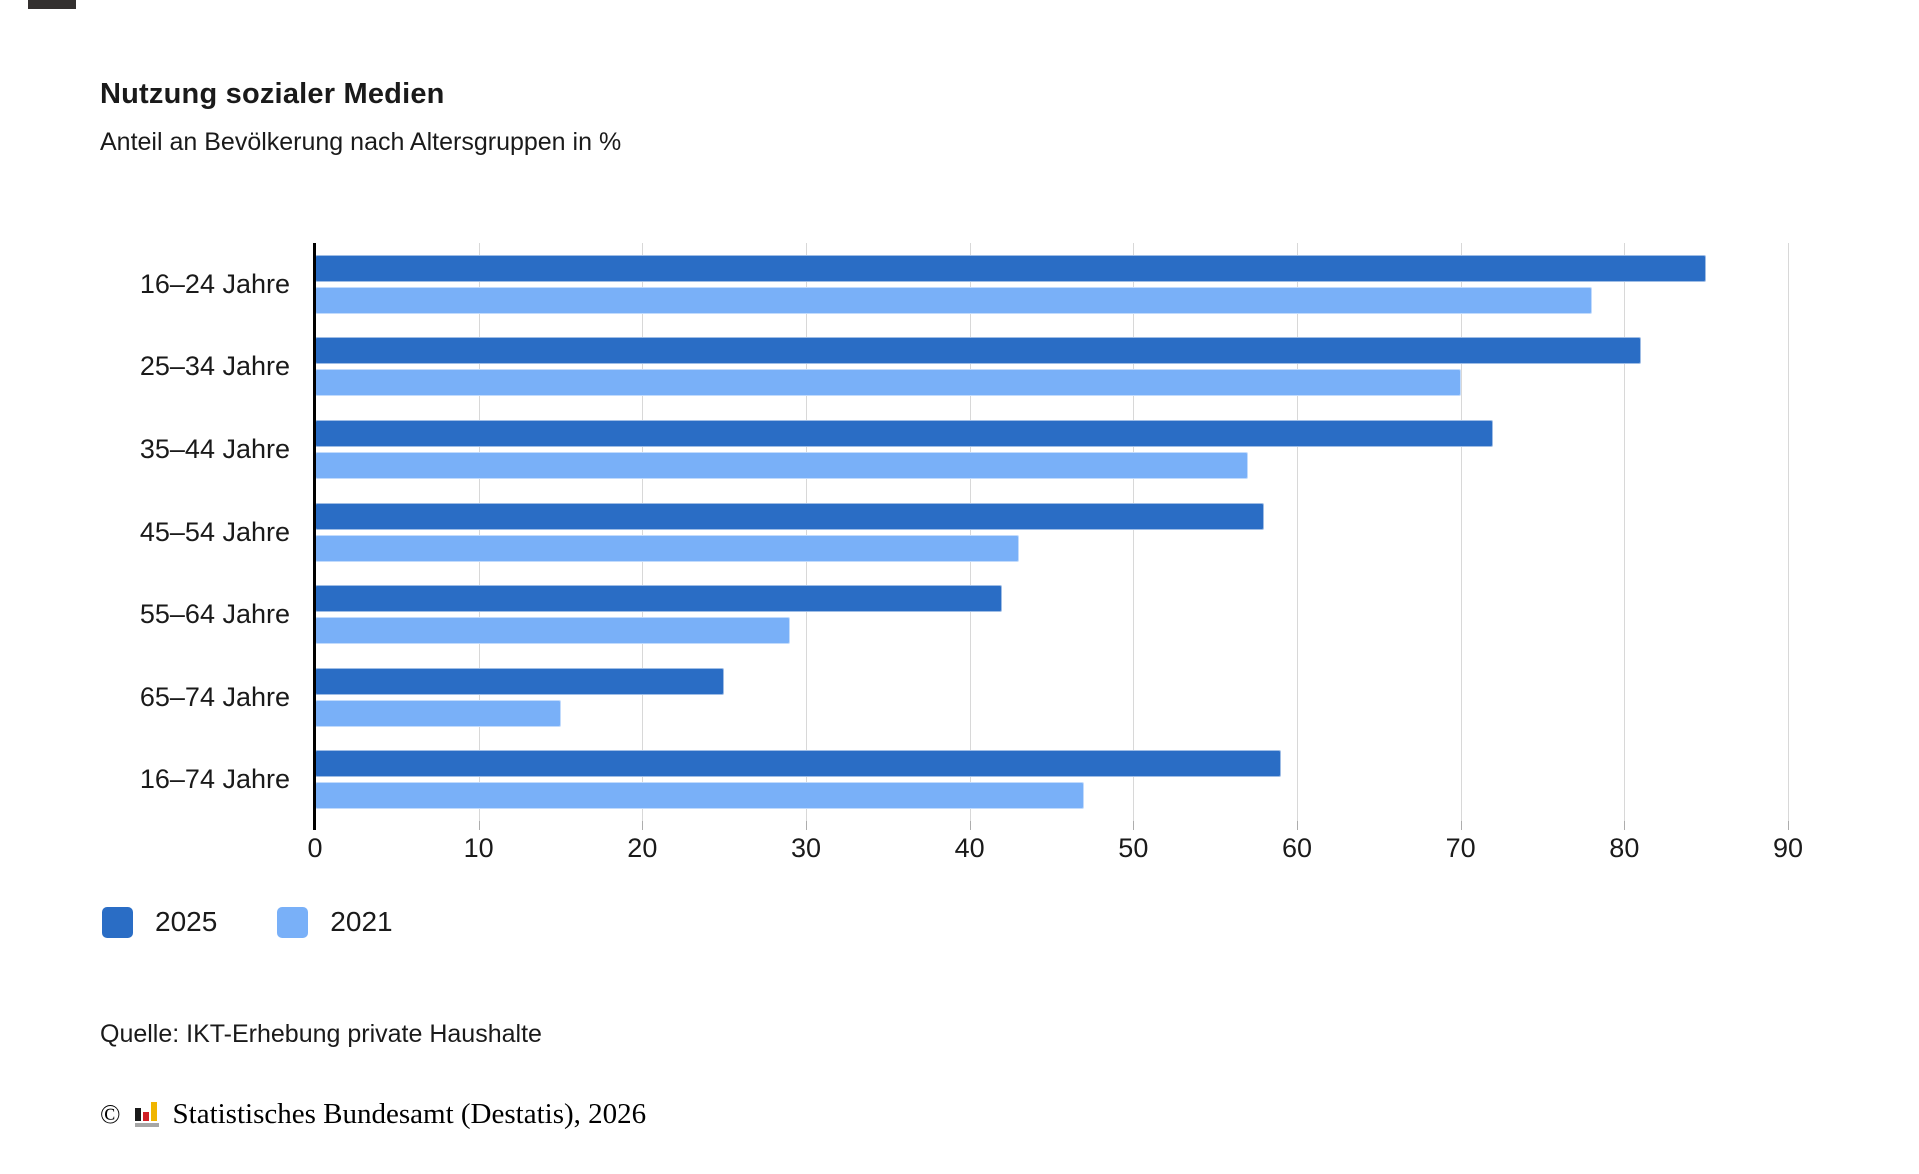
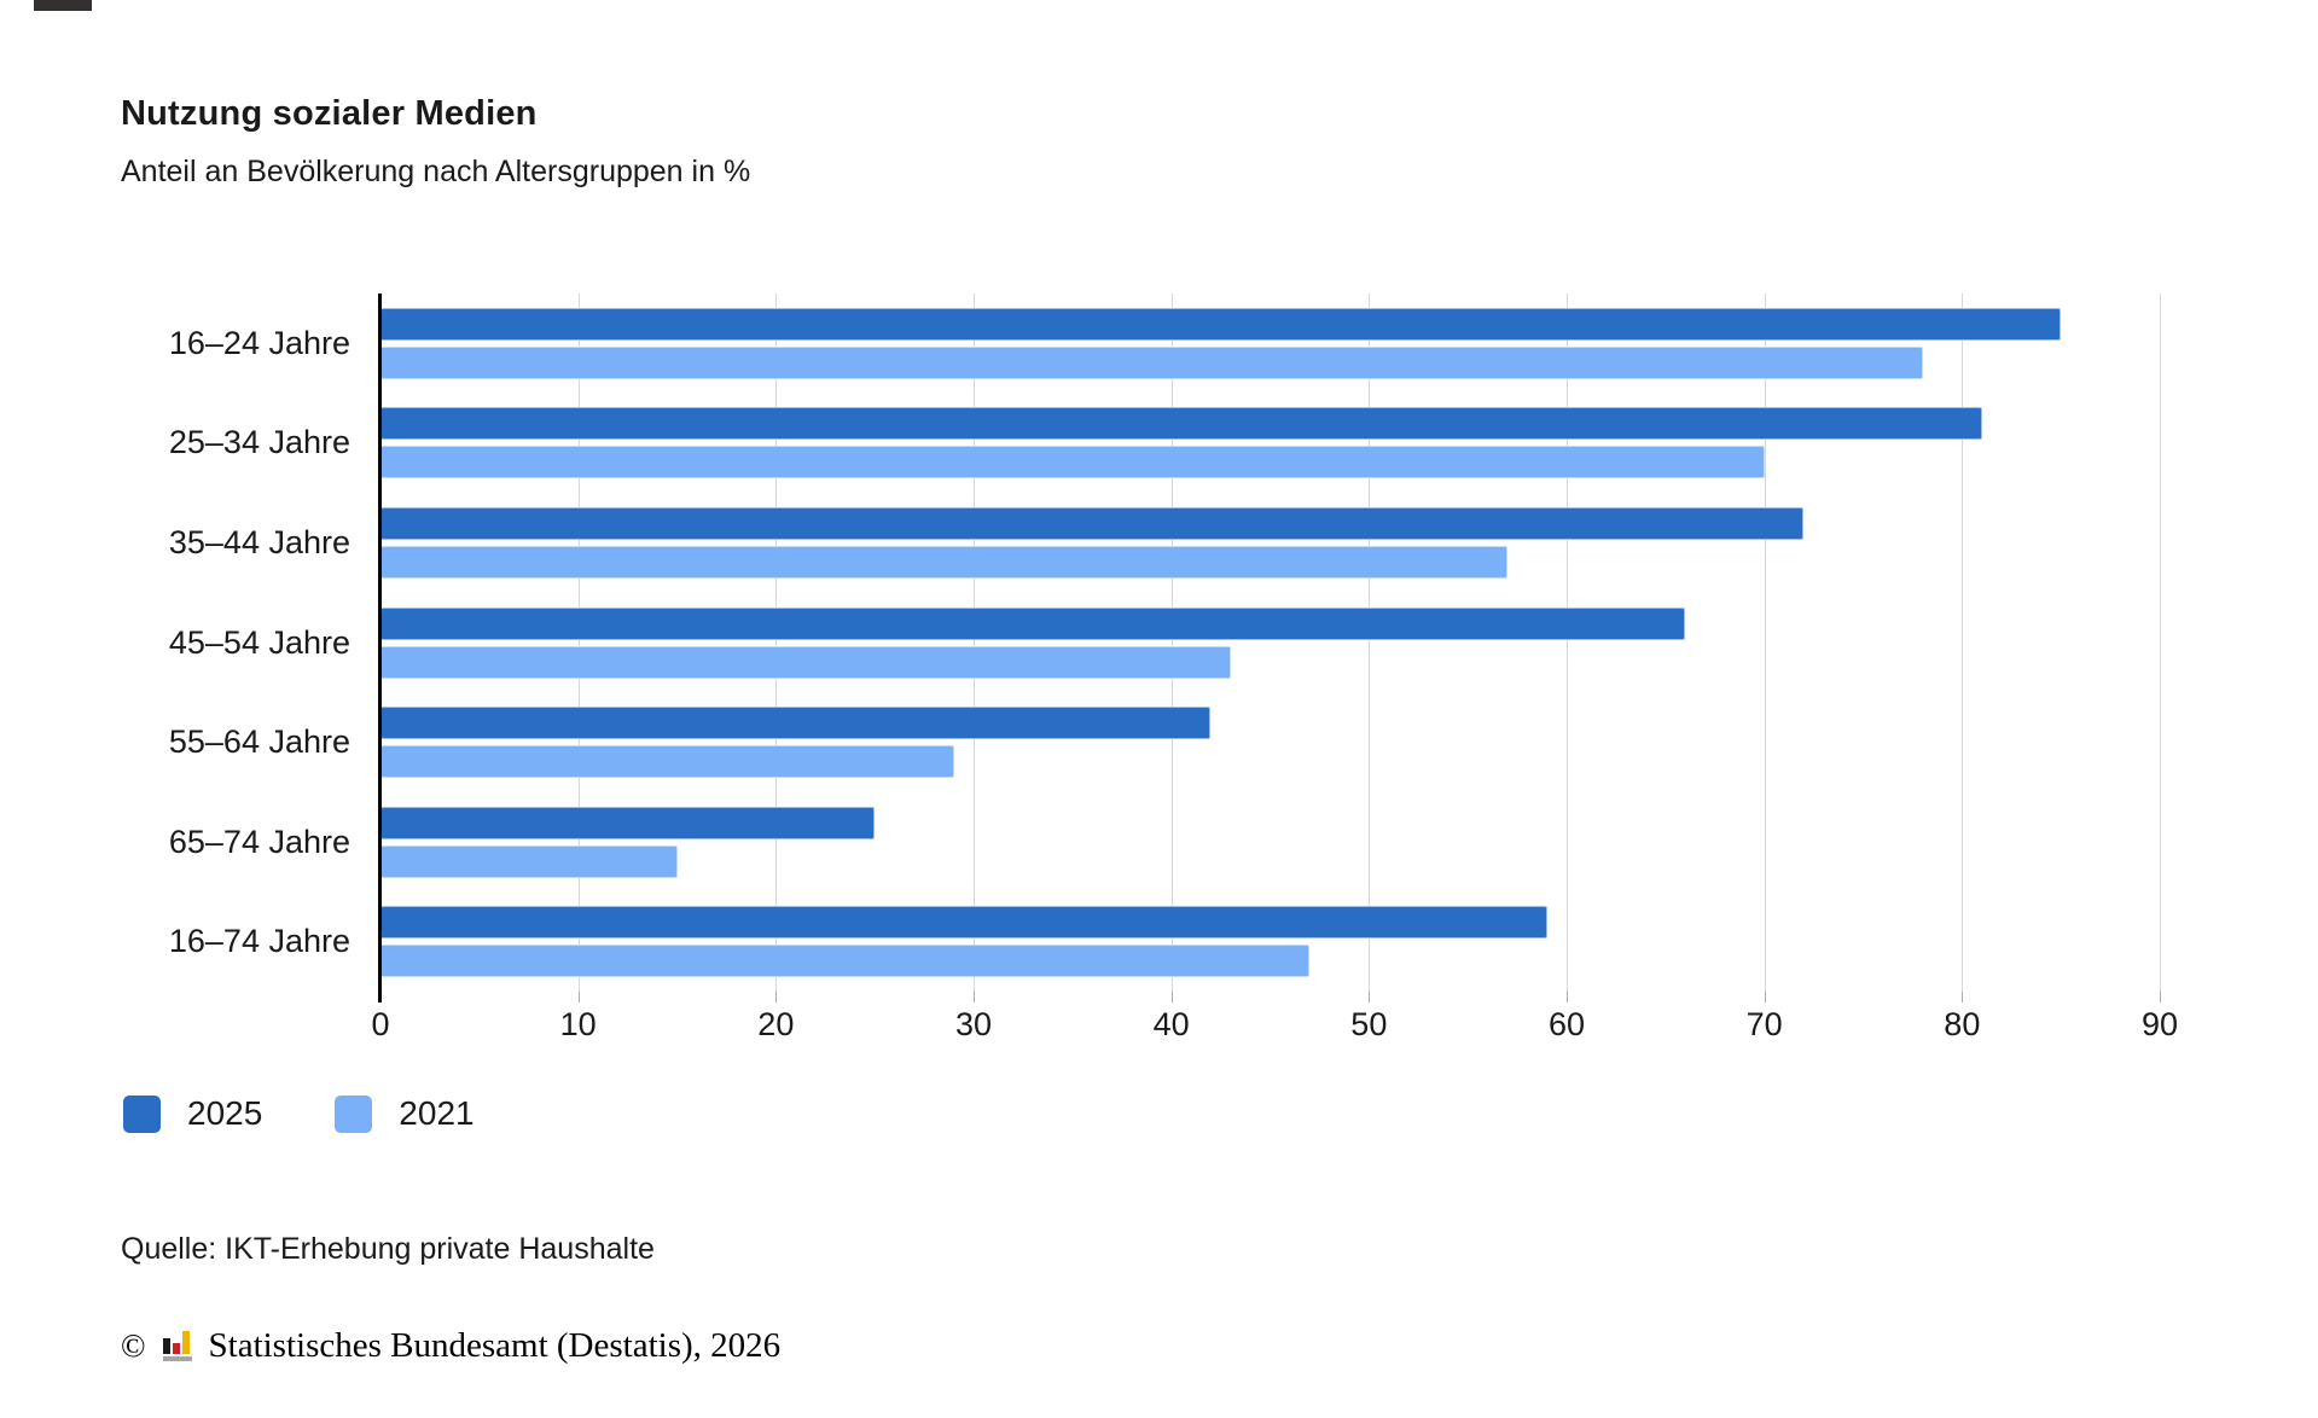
2025/45–54 Jahre: 58 -> 66
